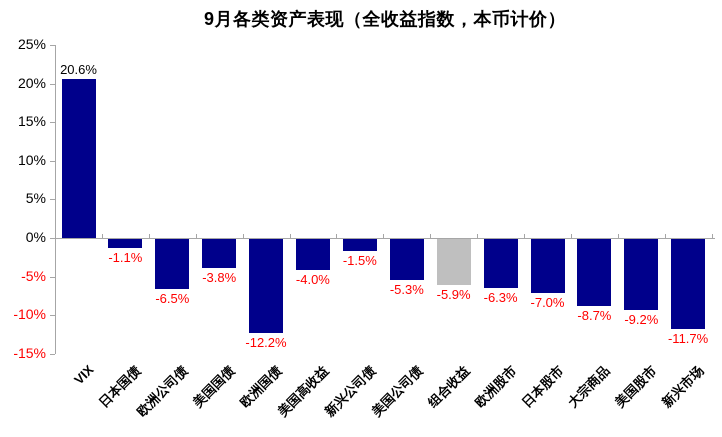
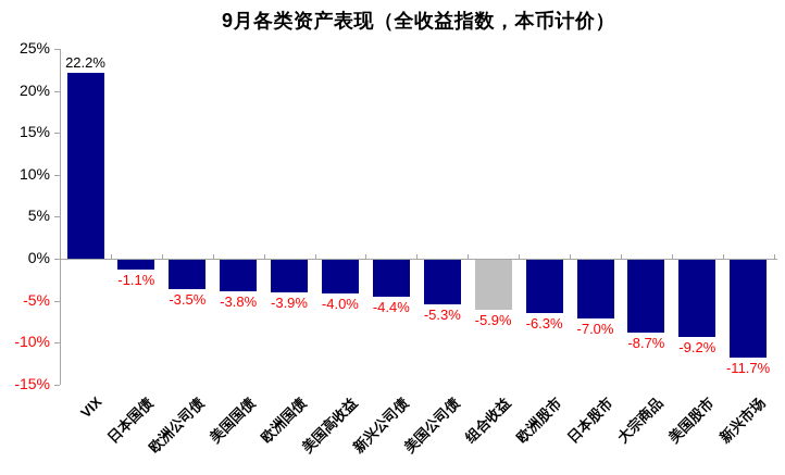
VIX: 20.6% -> 22.2%
欧洲公司债: -6.5% -> -3.5%
欧洲国债: -12.2% -> -3.9%
新兴公司债: -1.5% -> -4.4%
